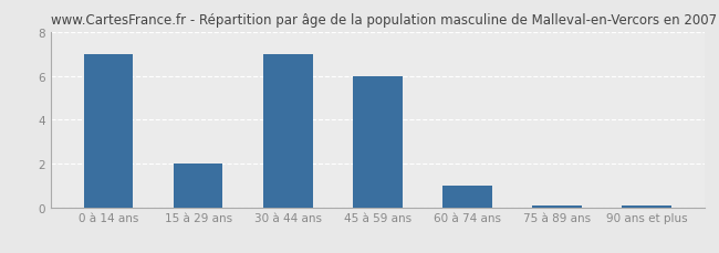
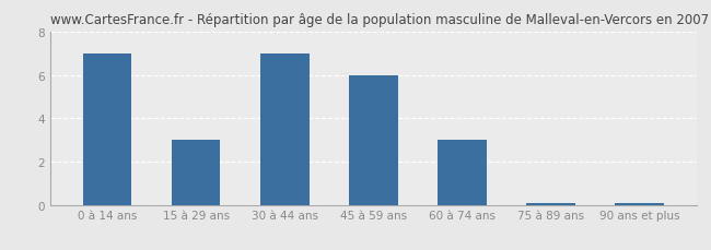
15 à 29 ans: 2.0 -> 3.0
60 à 74 ans: 1.0 -> 3.0
